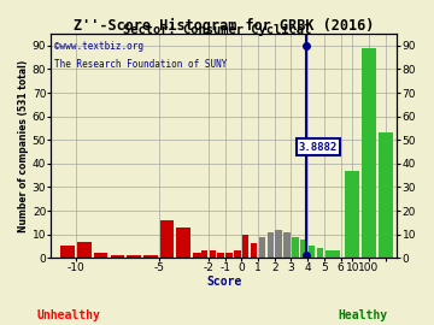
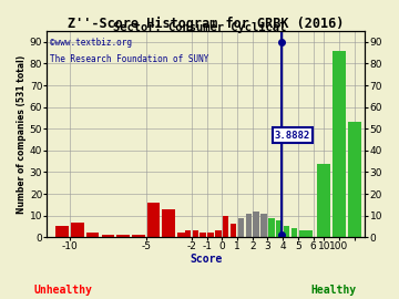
10: 37 -> 34
100: 89 -> 86
